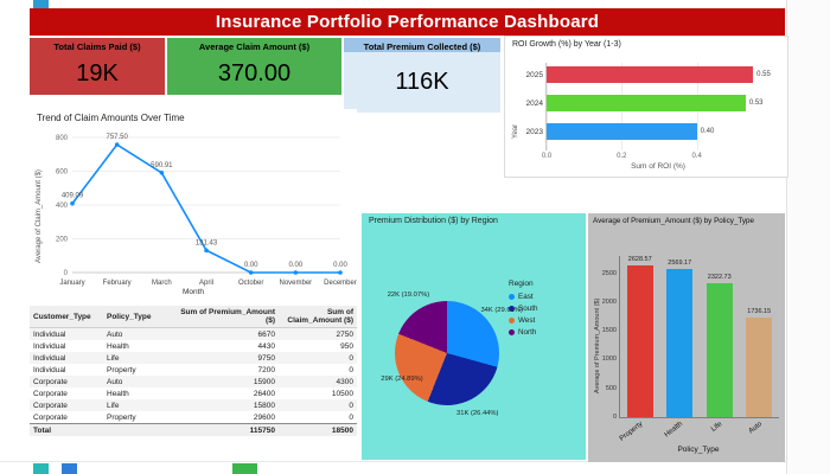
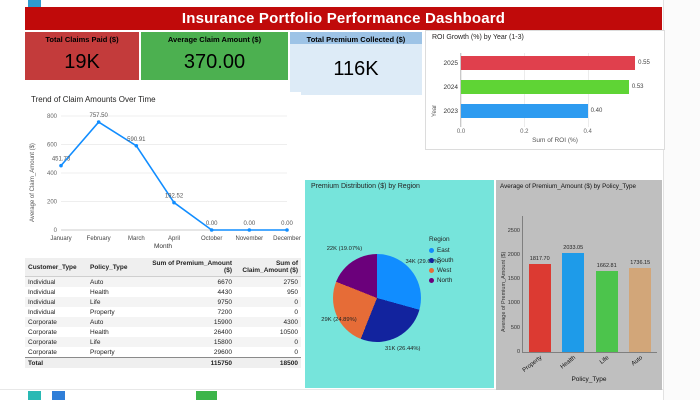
Trend of Claim Amounts Over Time/January: 409.09 -> 451.73
Trend of Claim Amounts Over Time/April: 131.43 -> 192.52
Average of Premium_Amount ($) by Policy_Type/Property: 2628.57 -> 1817.70
Average of Premium_Amount ($) by Policy_Type/Health: 2569.17 -> 2033.05
Average of Premium_Amount ($) by Policy_Type/Life: 2322.73 -> 1662.81
